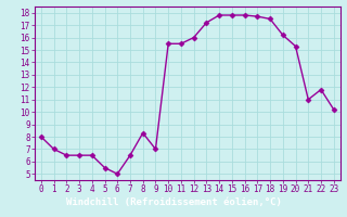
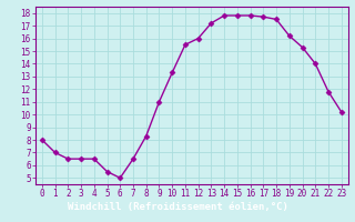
9: 7.0 -> 11.0
10: 15.5 -> 13.3
21: 11.0 -> 14.0
